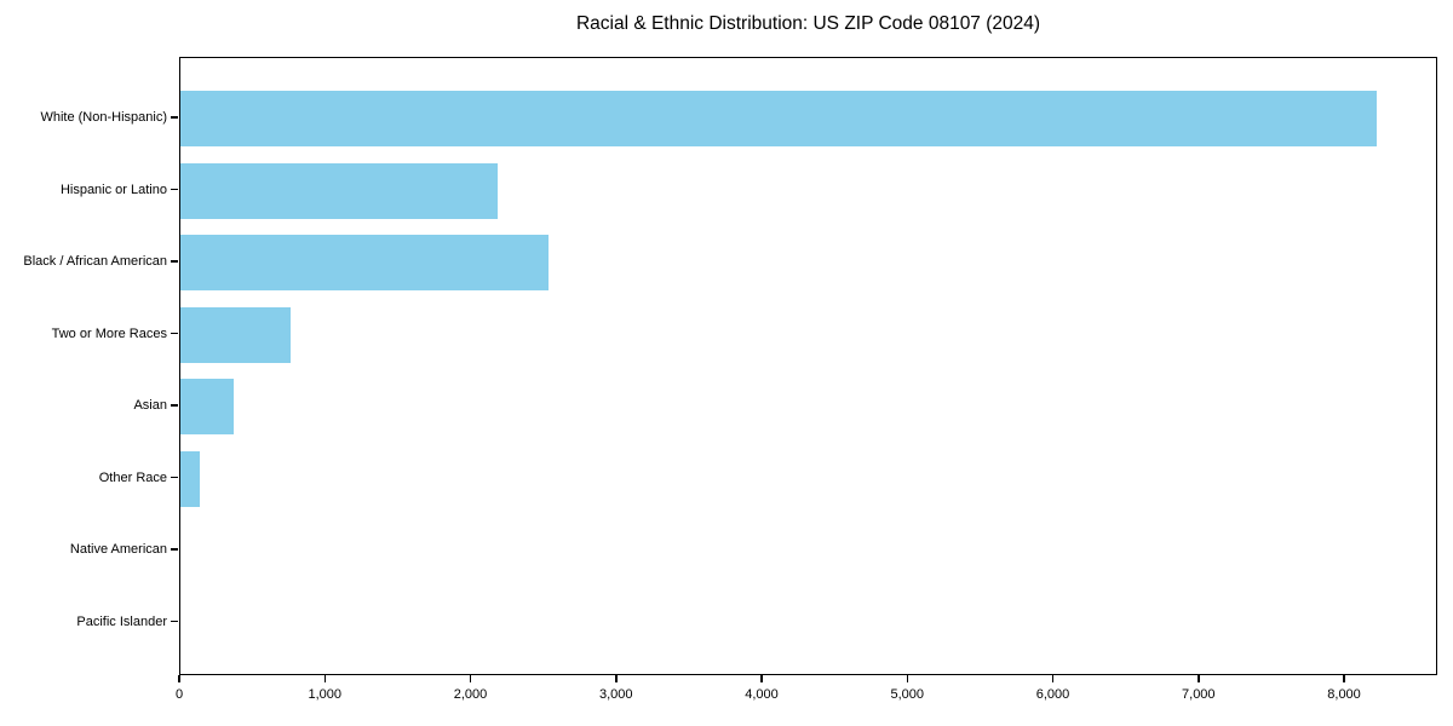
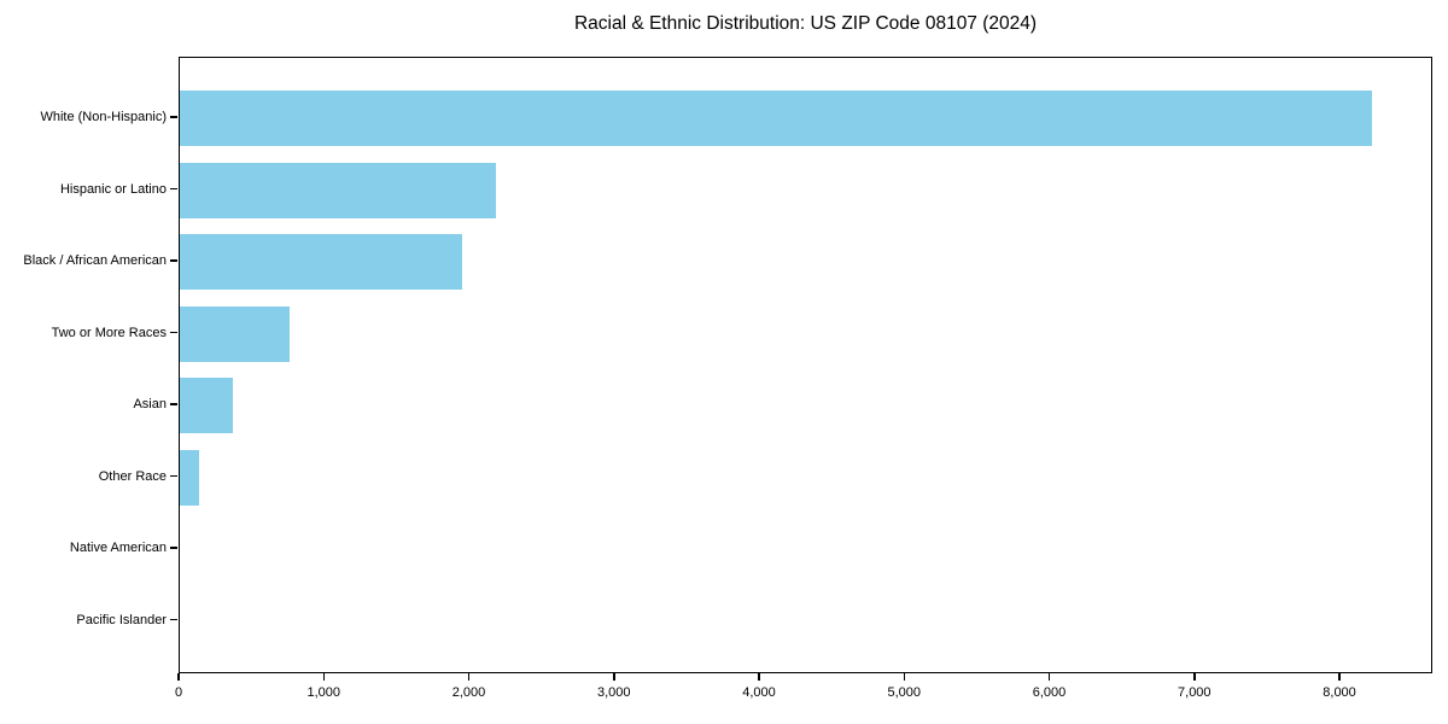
Black / African American: 2530 -> 1950
